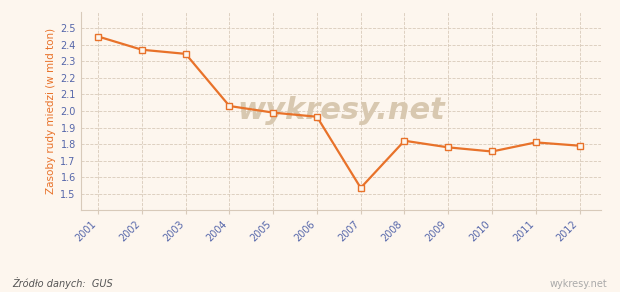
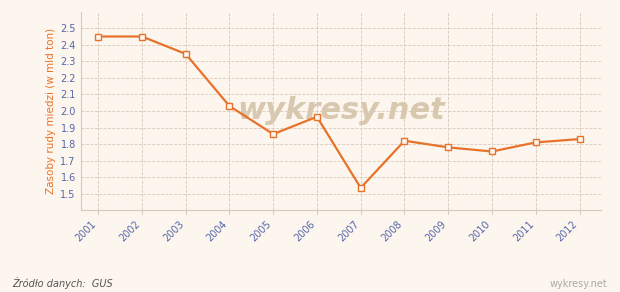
2002: 2.37 -> 2.45
2005: 1.99 -> 1.86
2012: 1.79 -> 1.83
